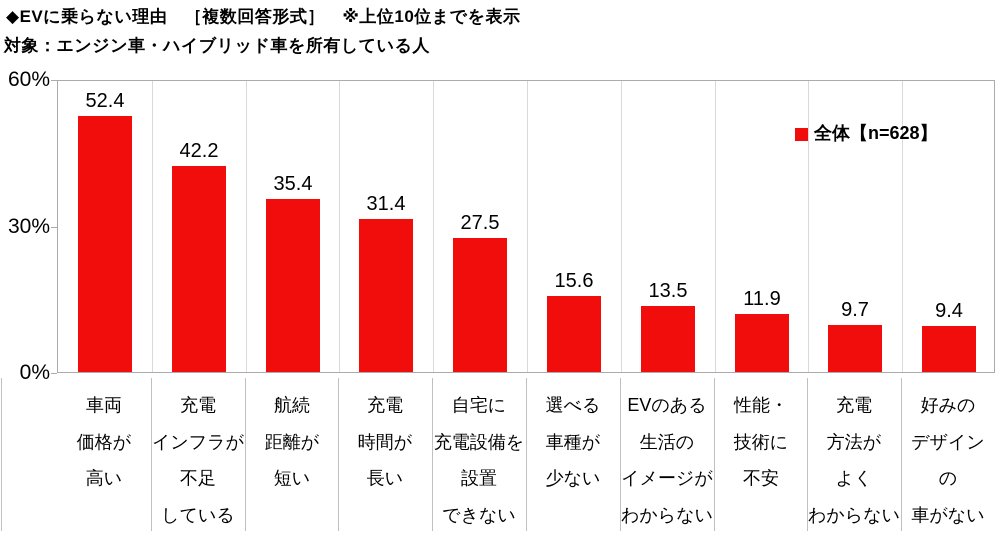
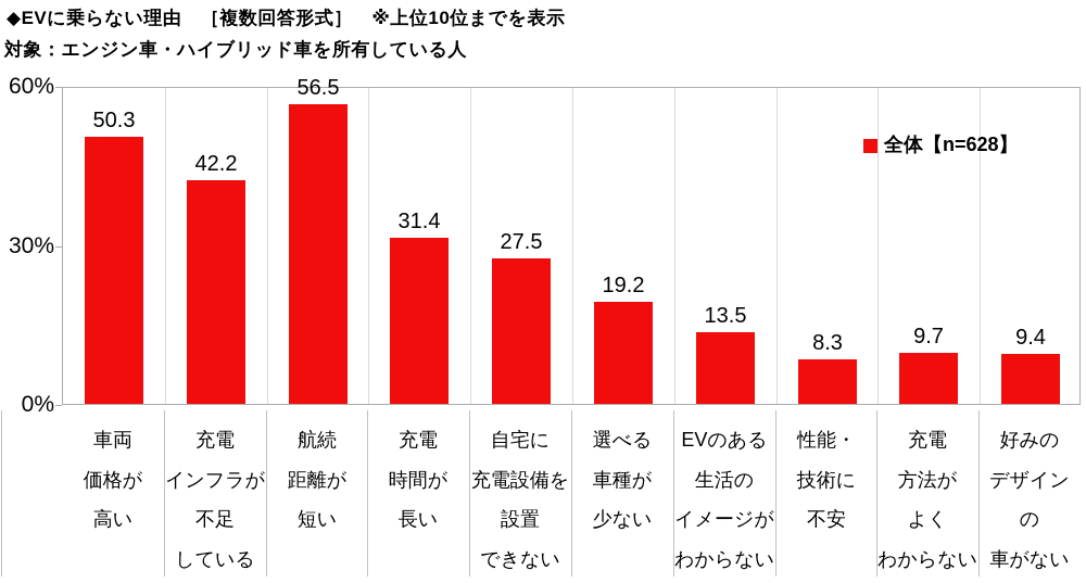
車両価格が高い: 52.4 -> 50.3
航続距離が短い: 35.4 -> 56.5
選べる車種が少ない: 15.6 -> 19.2
性能・技術に不安: 11.9 -> 8.3
